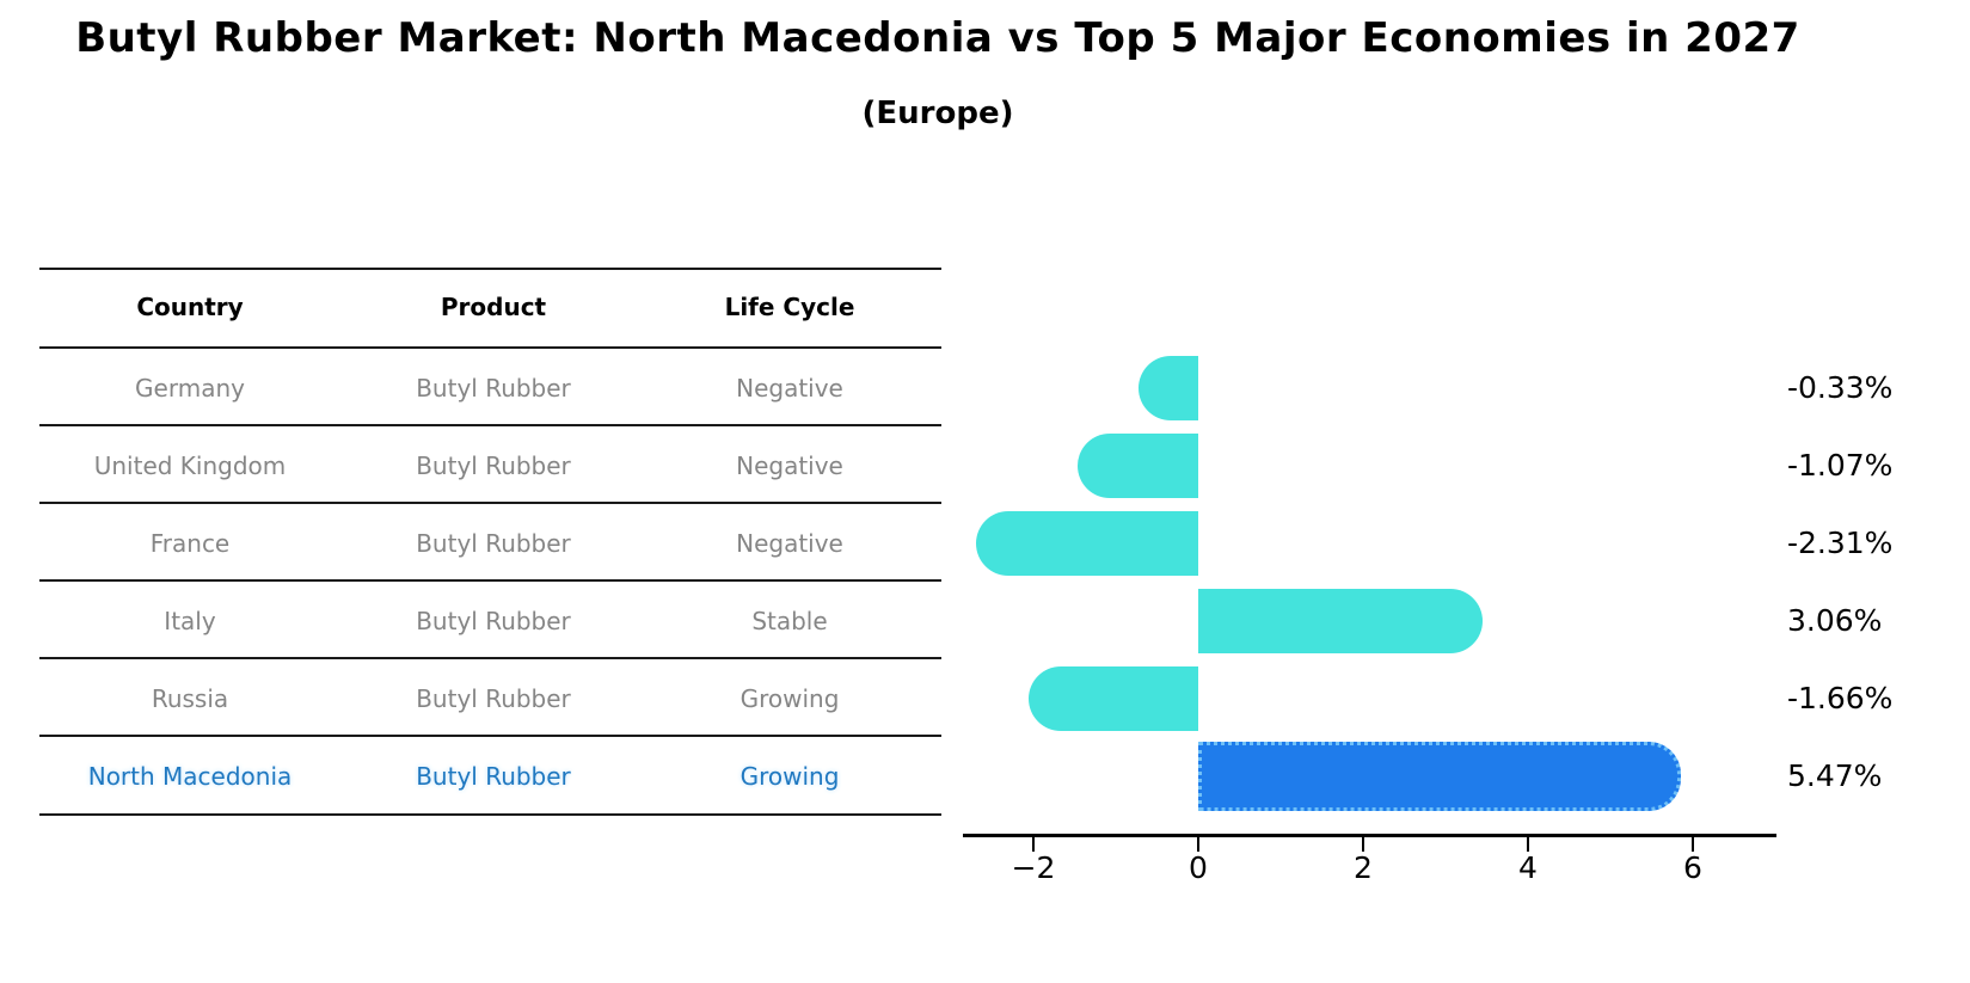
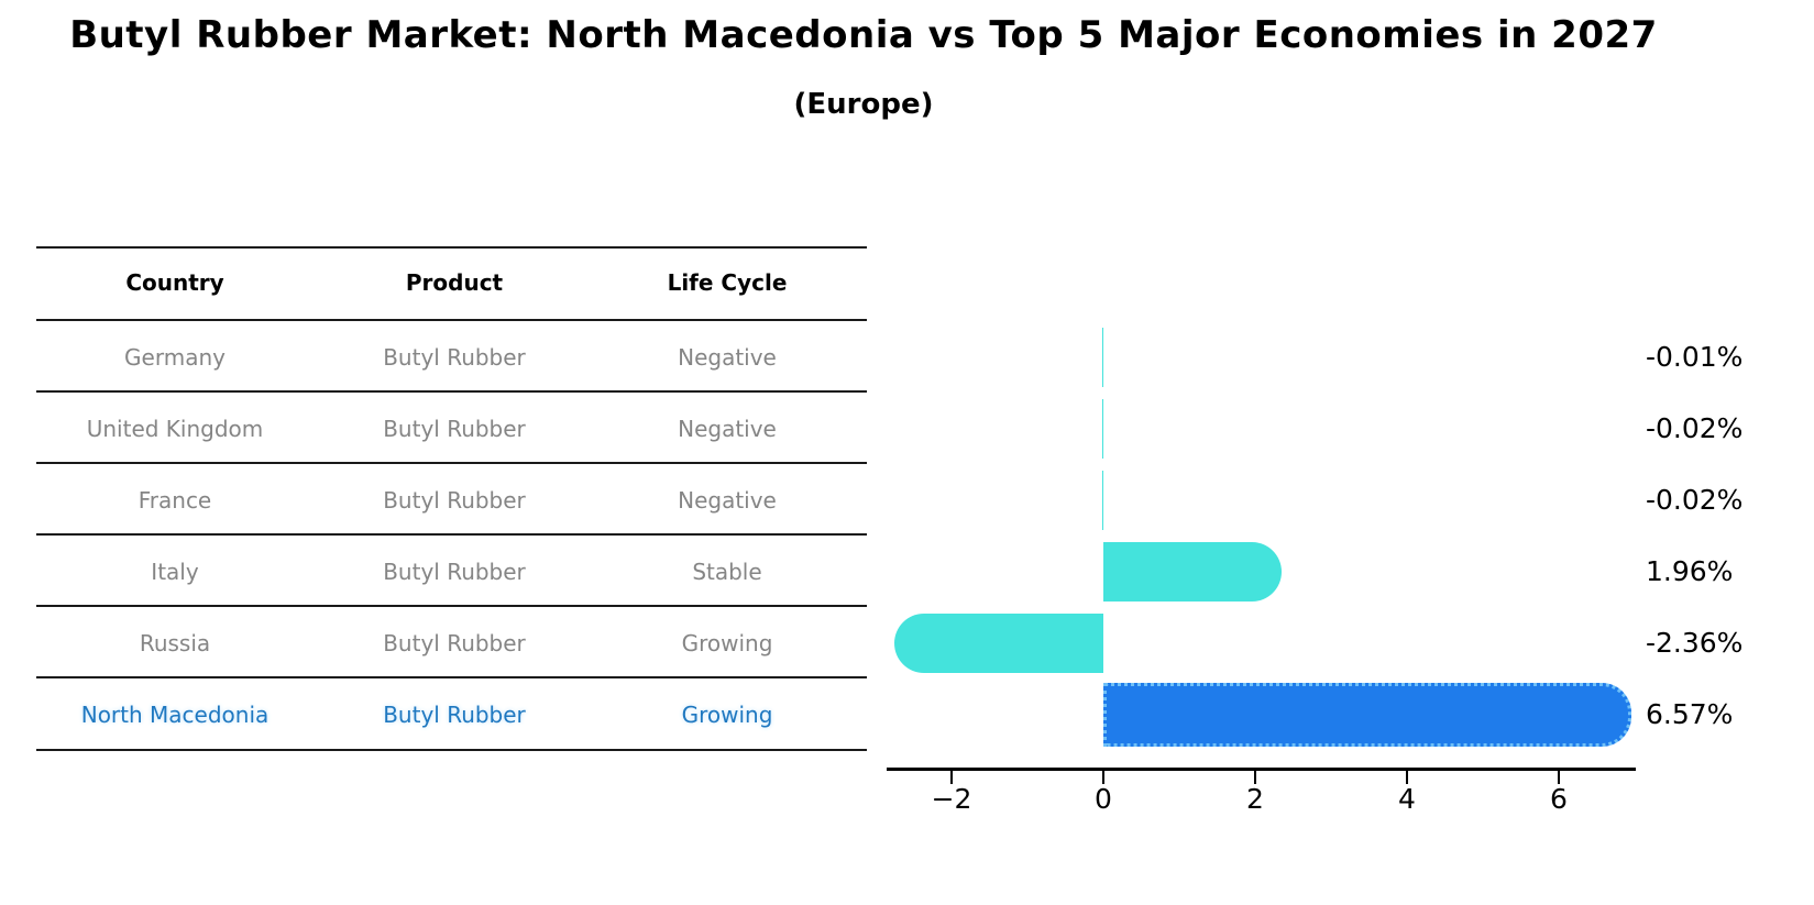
Germany: -0.33% -> -0.01%
United Kingdom: -1.07% -> -0.02%
France: -2.31% -> -0.02%
Italy: 3.06% -> 1.96%
Russia: -1.66% -> -2.36%
North Macedonia: 5.47% -> 6.57%
